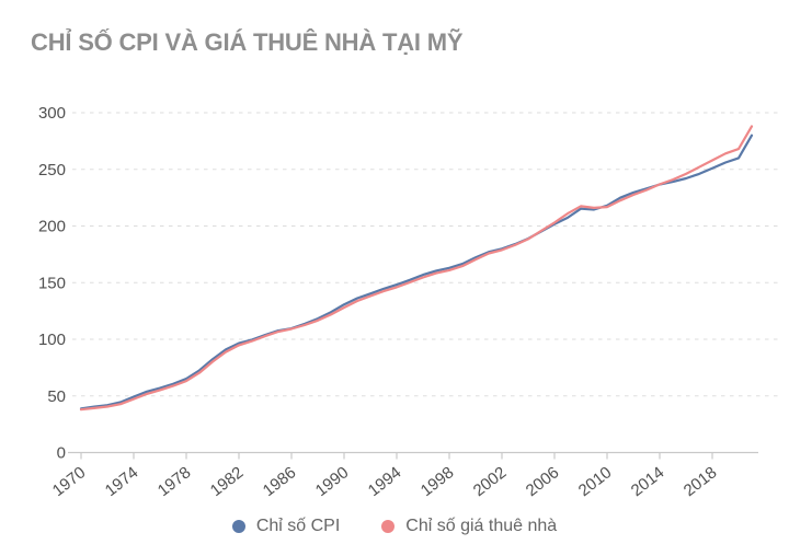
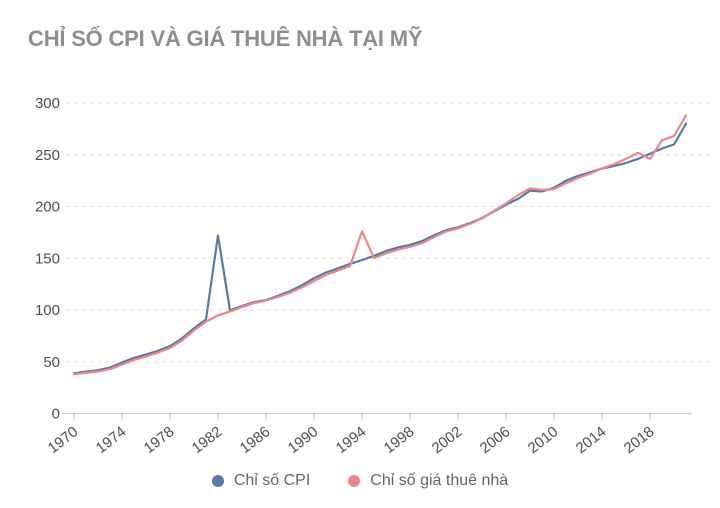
Chỉ số CPI/1982: 96 -> 172
Chỉ số giá thuê nhà/1994: 146 -> 176
Chỉ số giá thuê nhà/2018: 258 -> 246
